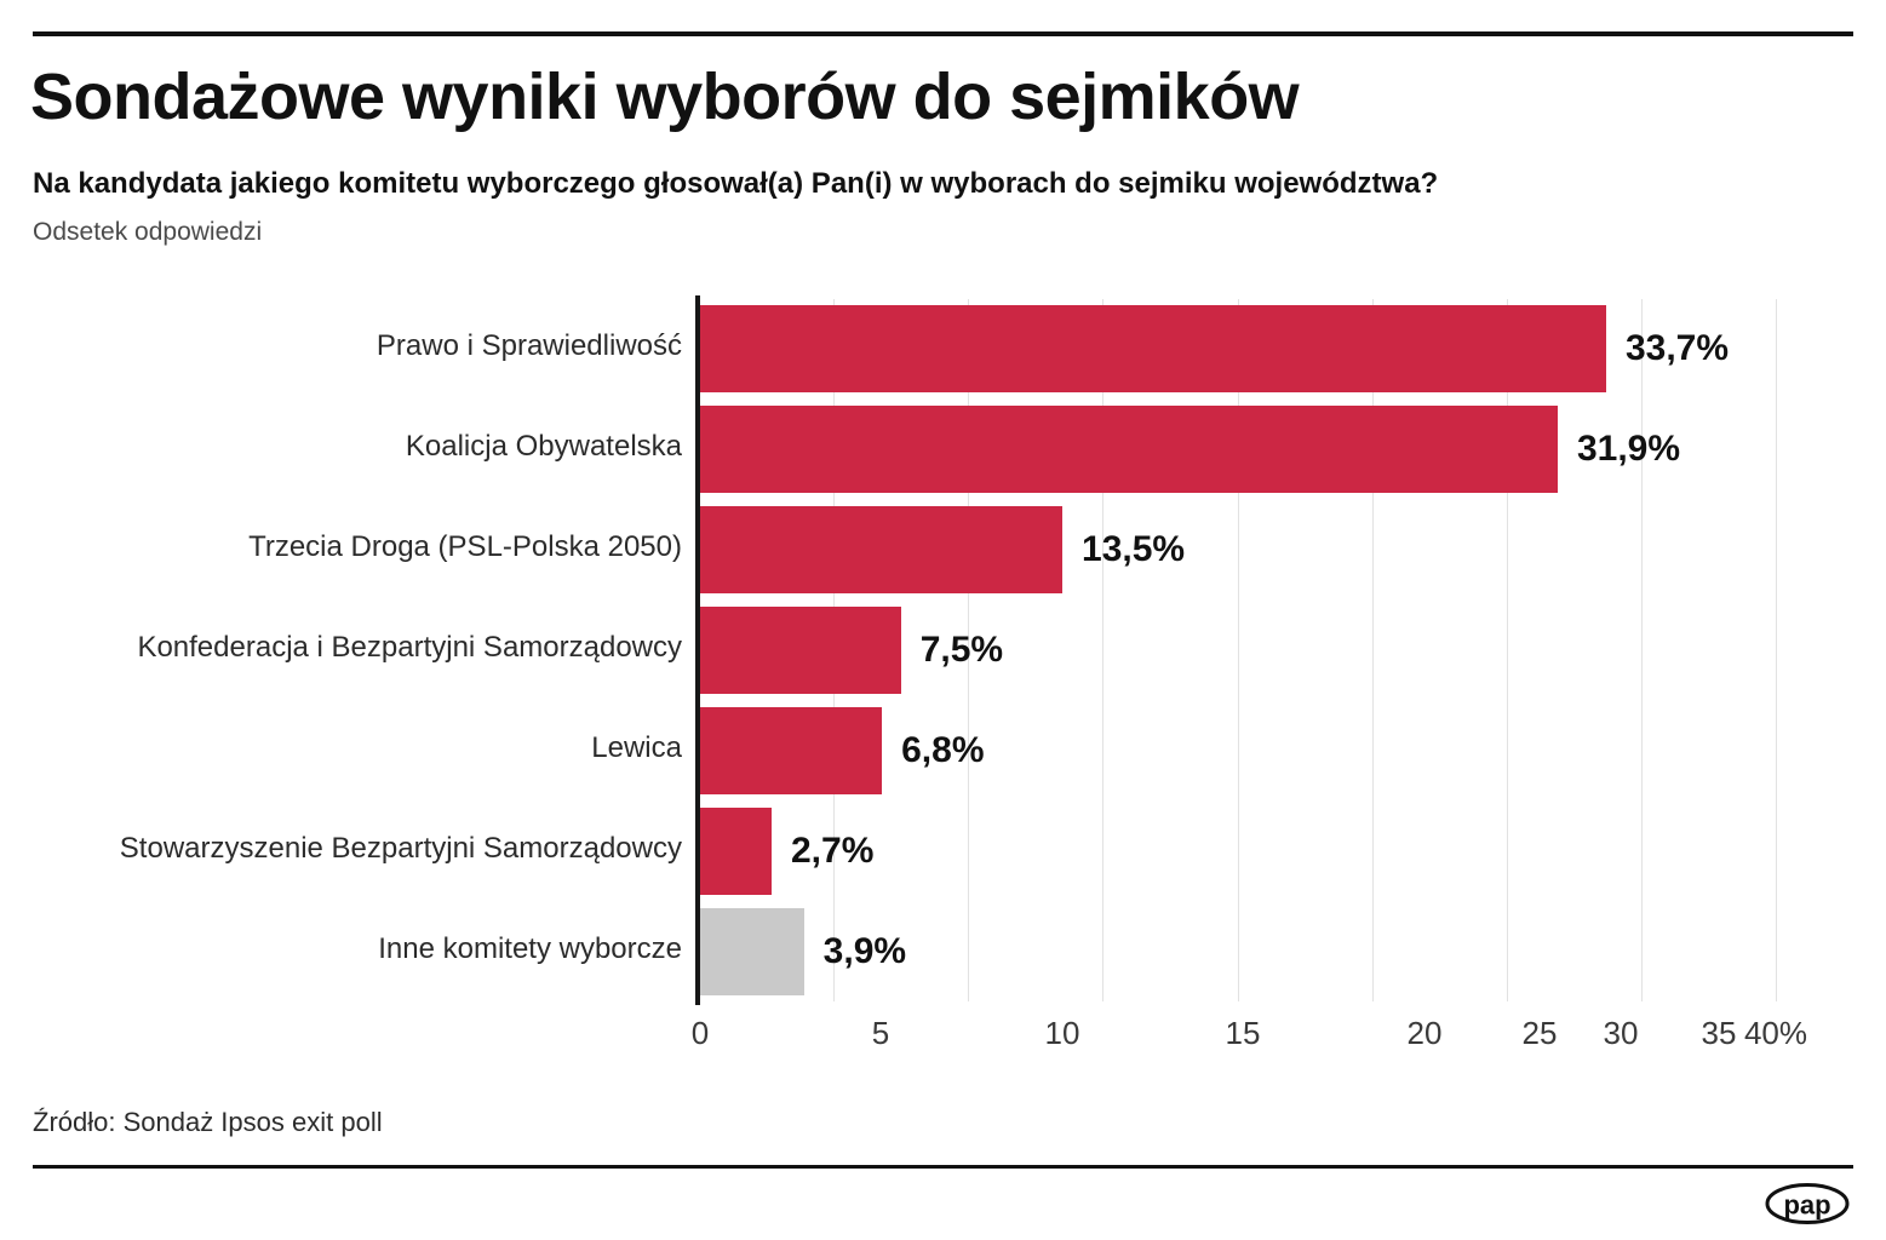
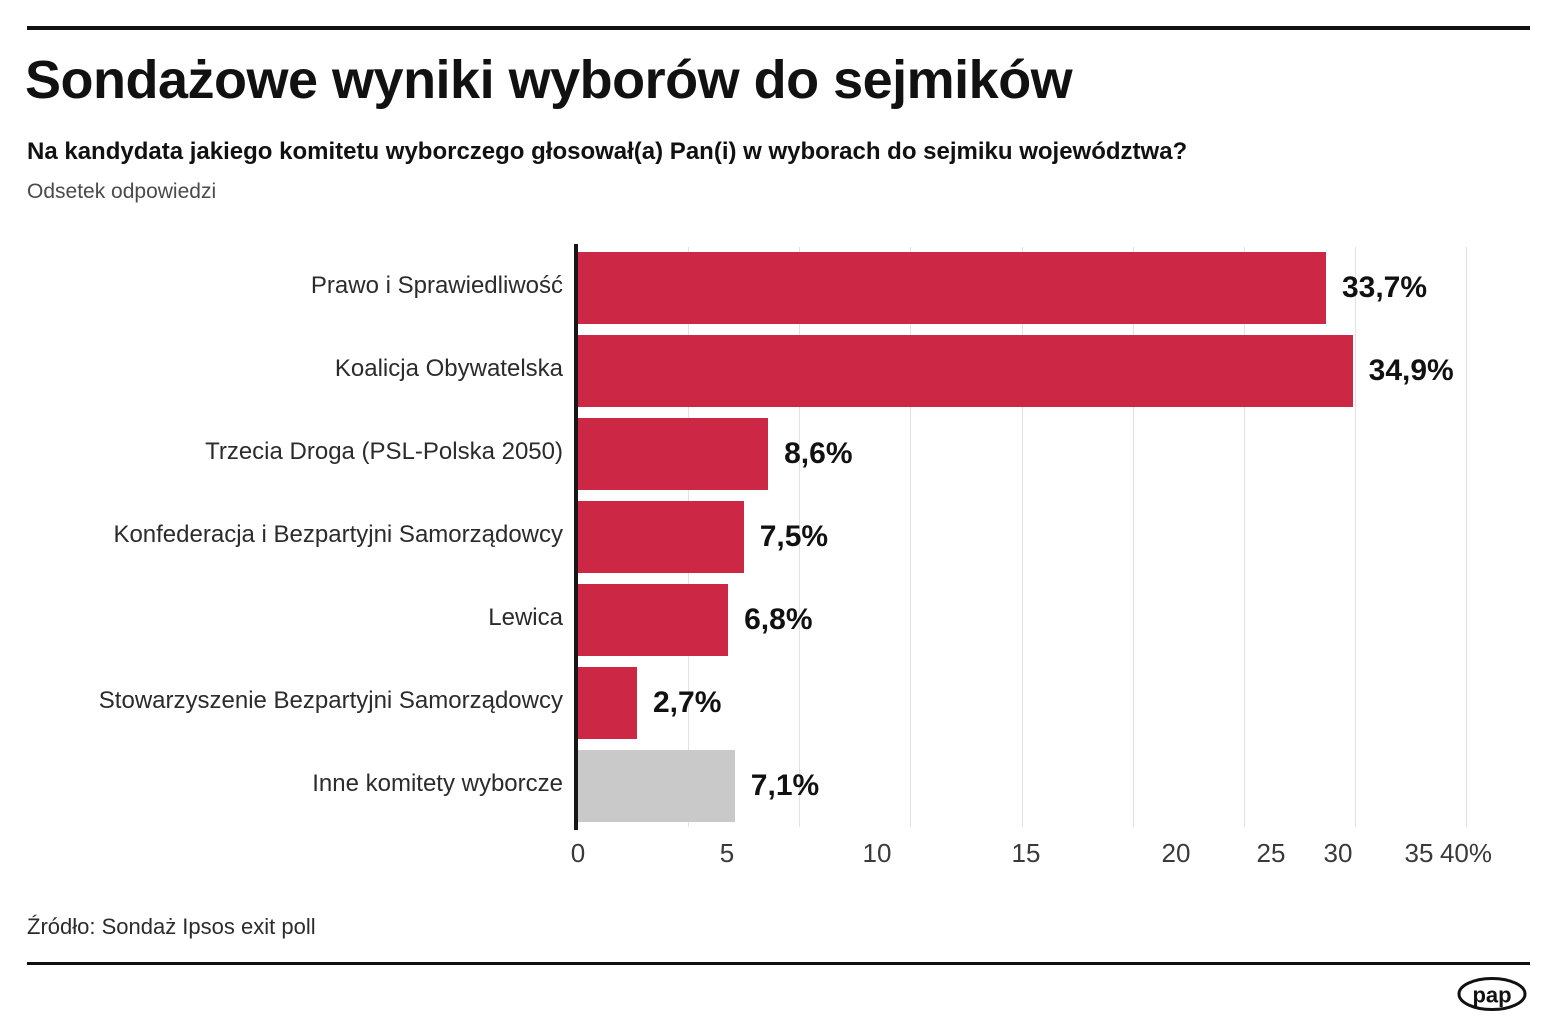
Koalicja Obywatelska: 31,9% -> 34,9%
Trzecia Droga (PSL-Polska 2050): 13,5% -> 8,6%
Inne komitety wyborcze: 3,9% -> 7,1%
